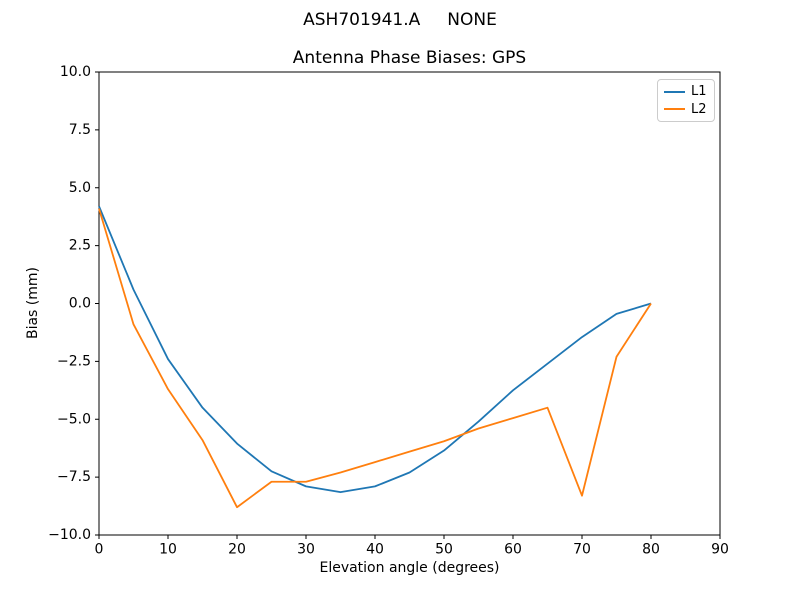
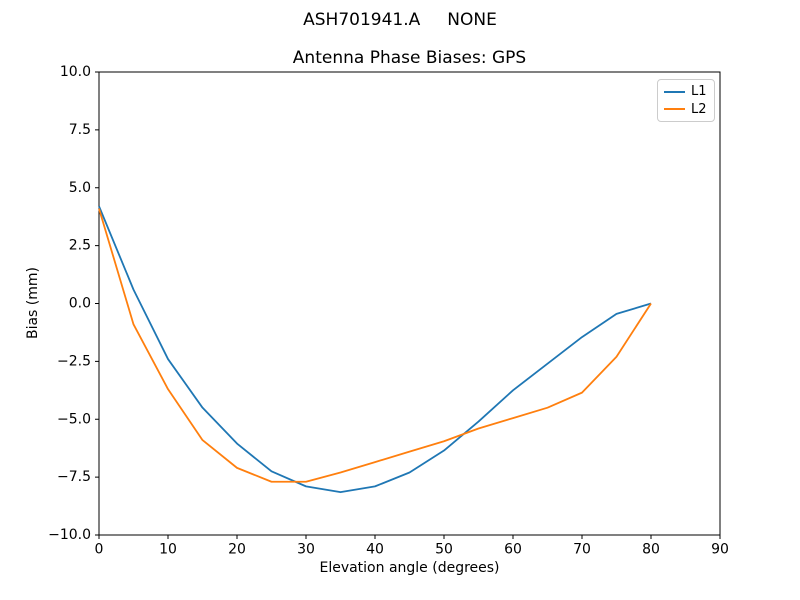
L2/20: -8.8 -> -7.1
L2/70: -8.3 -> -3.9
